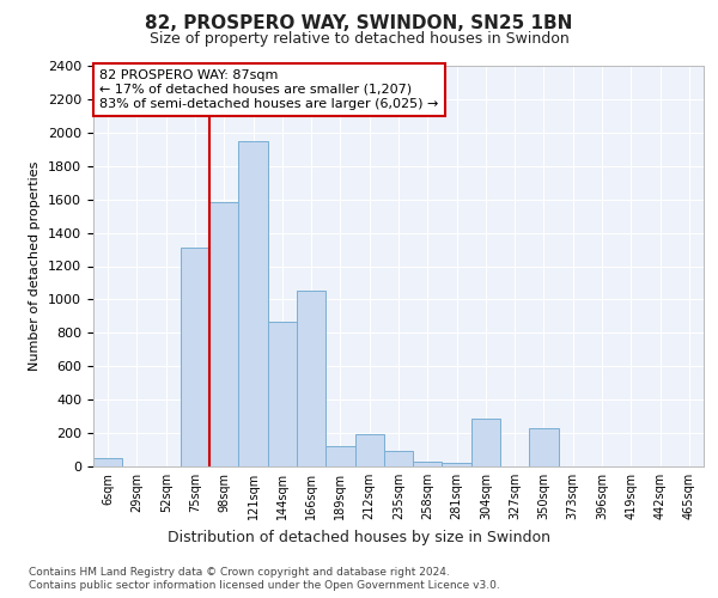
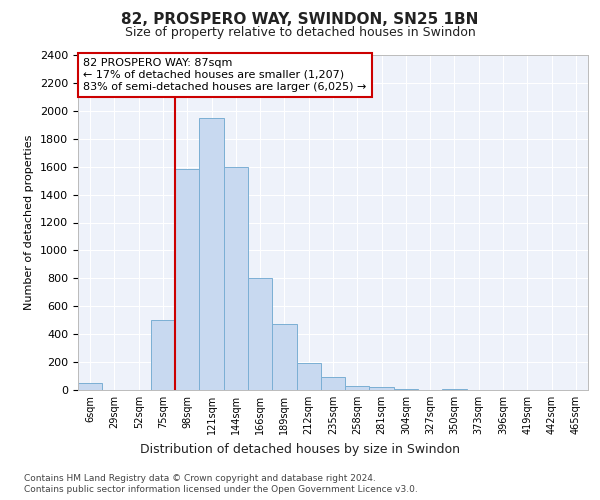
75sqm: 1310 -> 500
144sqm: 870 -> 1600
166sqm: 1050 -> 800
189sqm: 120 -> 480
304sqm: 290 -> 10
350sqm: 230 -> 10
